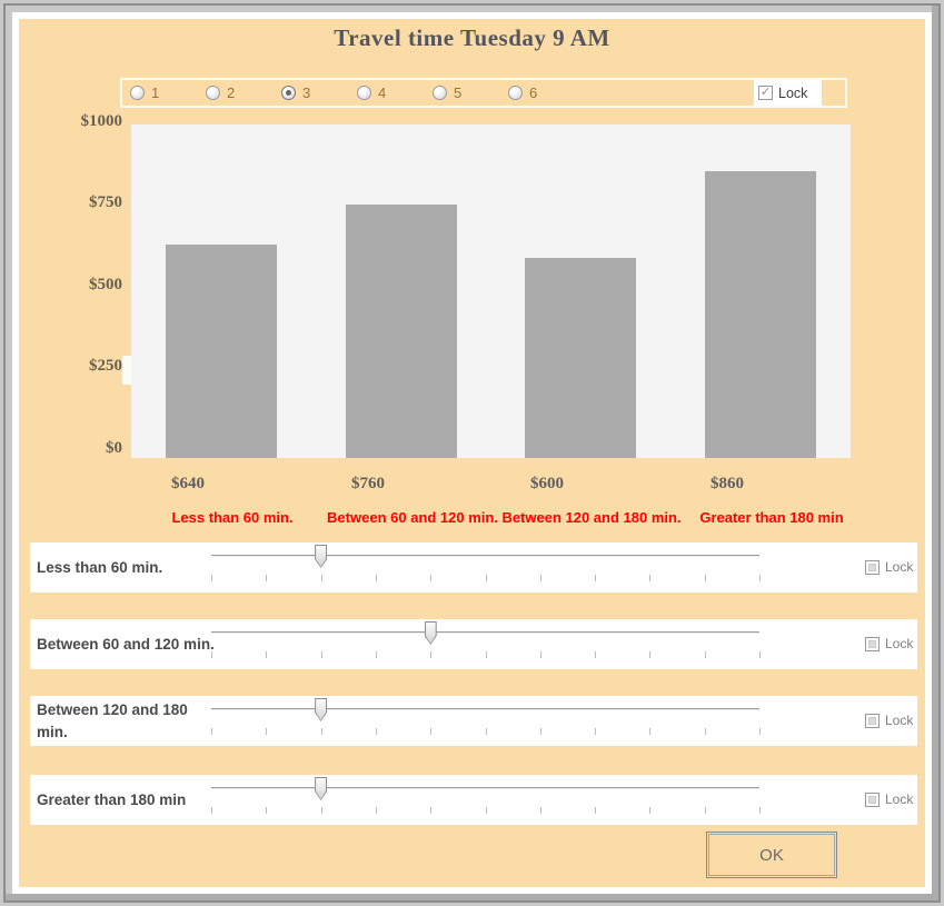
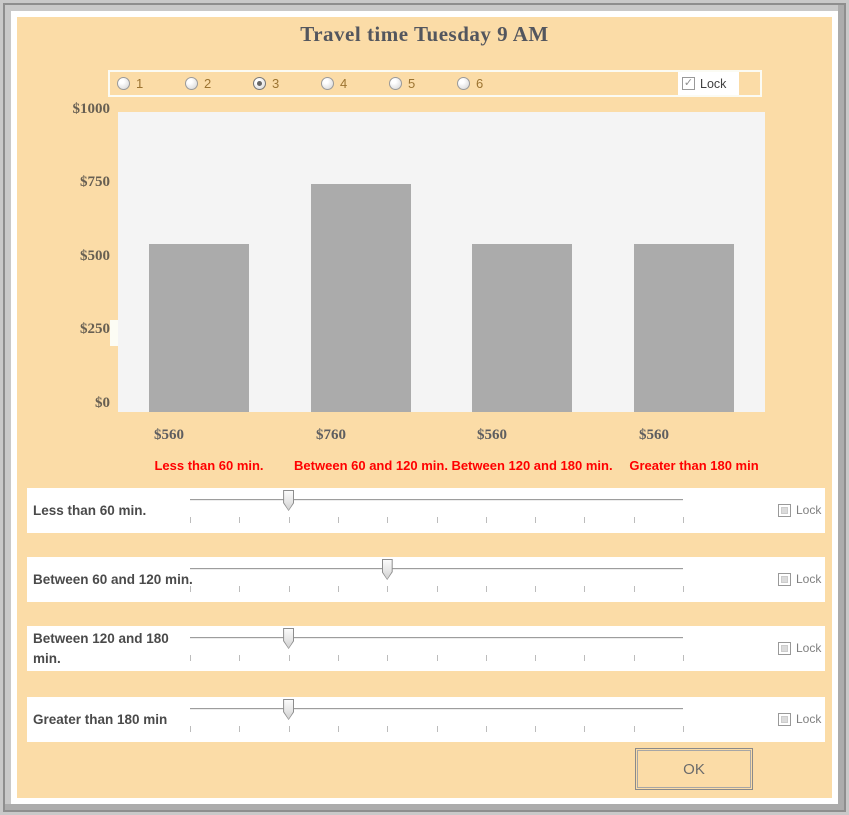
Less than 60 min.: $640 -> $560
Between 120 and 180 min.: $600 -> $560
Greater than 180 min: $860 -> $560
